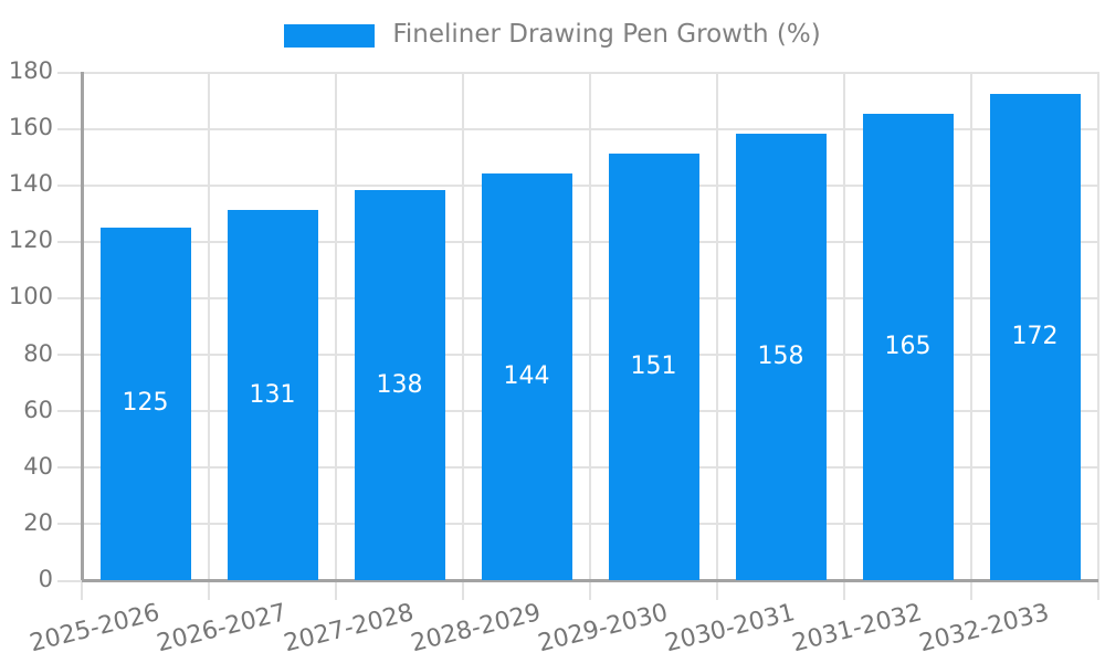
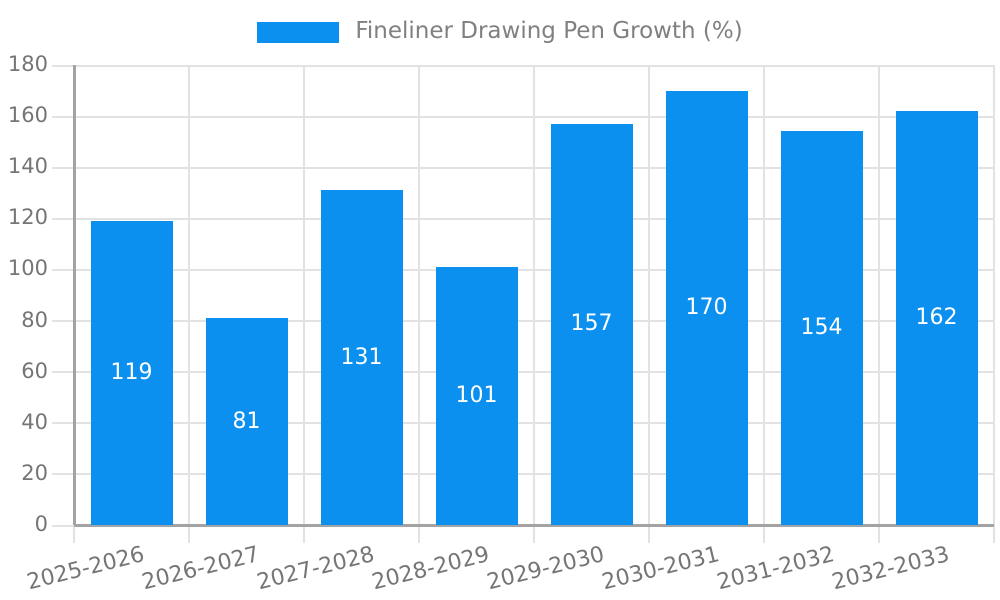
2025-2026: 125 -> 119
2026-2027: 131 -> 81
2027-2028: 138 -> 131
2028-2029: 144 -> 101
2029-2030: 151 -> 157
2030-2031: 158 -> 170
2031-2032: 165 -> 154
2032-2033: 172 -> 162
